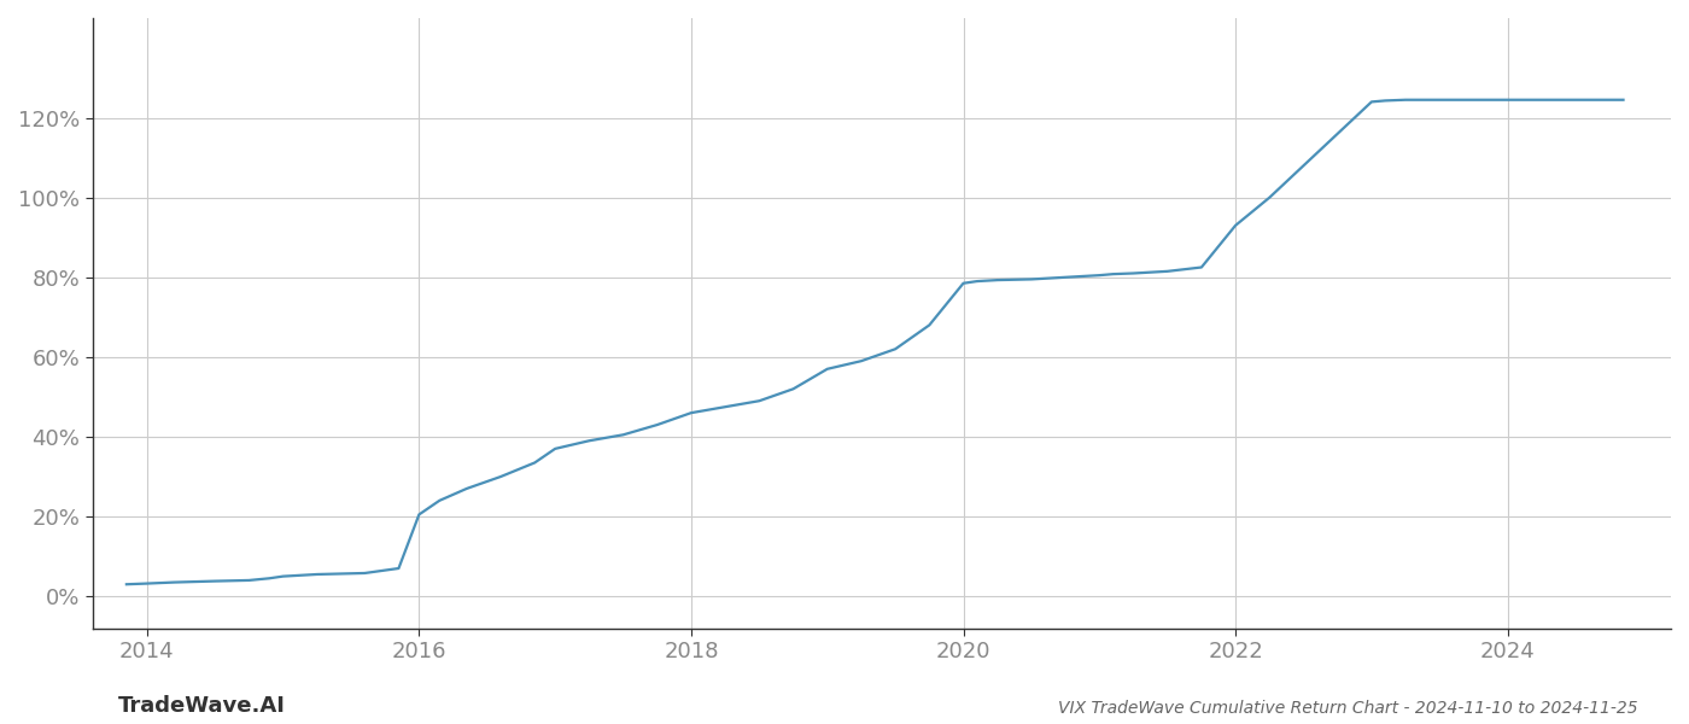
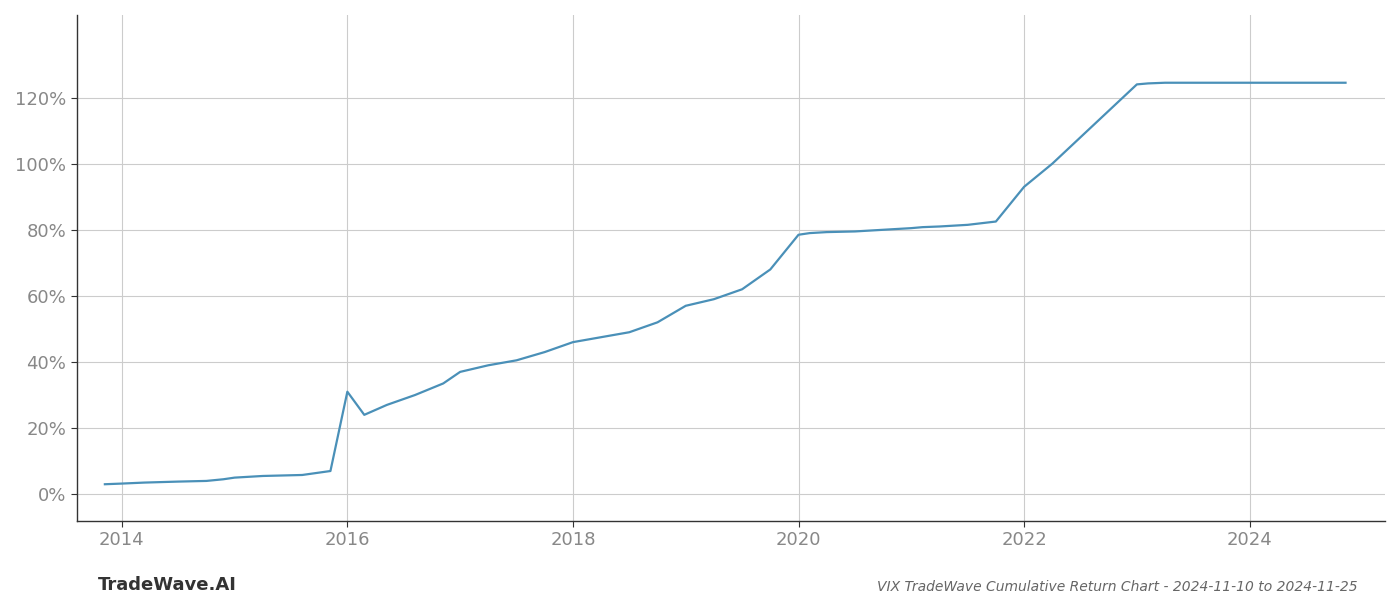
2016: 20.5% -> 31.0%
